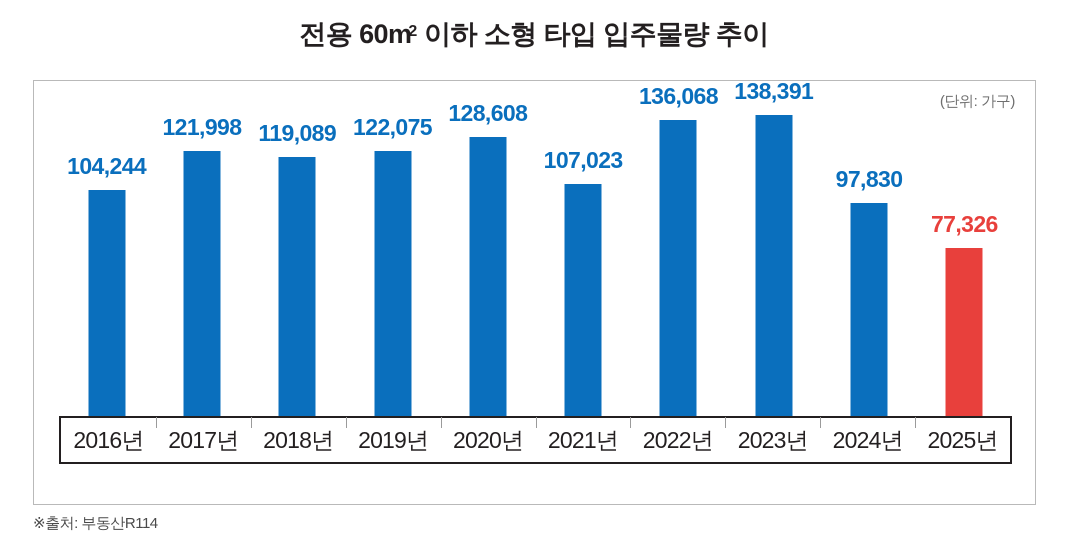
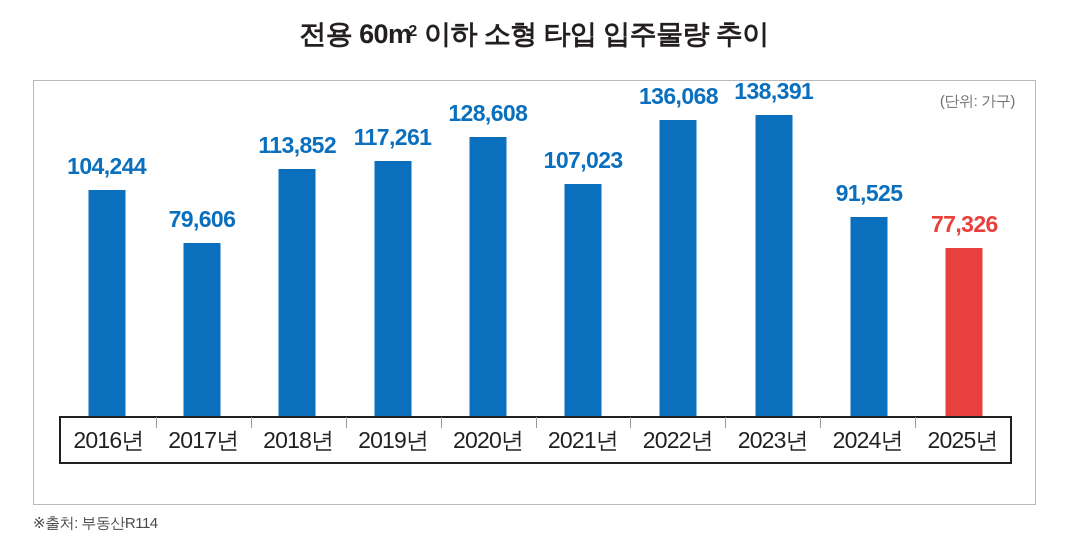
2017년: 121,998 -> 79,606
2018년: 119,089 -> 113,852
2019년: 122,075 -> 117,261
2024년: 97,830 -> 91,525
